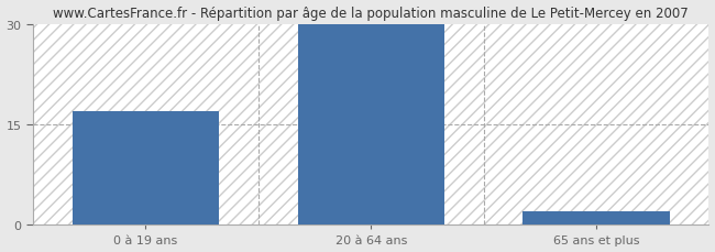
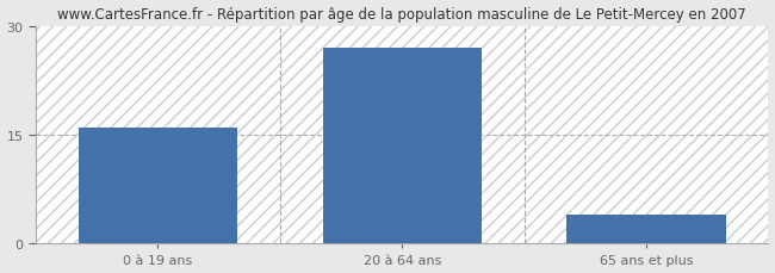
0 à 19 ans: 17 -> 16
20 à 64 ans: 30 -> 27
65 ans et plus: 2 -> 4
